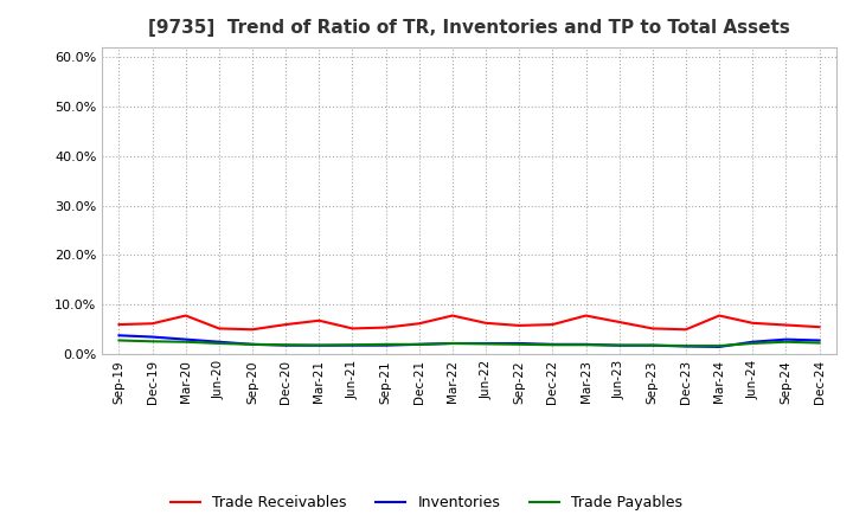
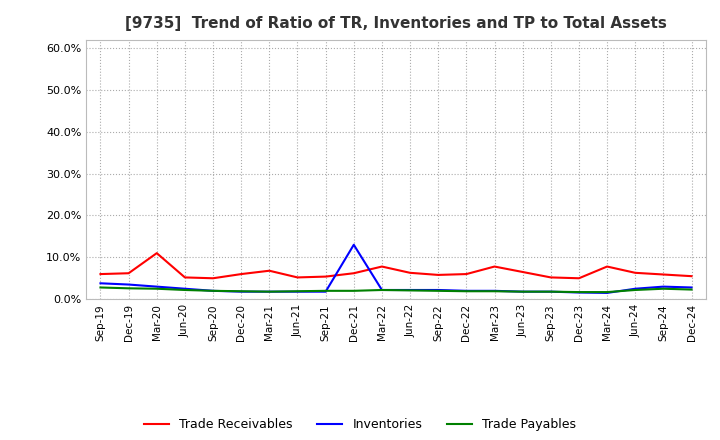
Trade Receivables/Mar-20: 7.8% -> 11.0%
Inventories/Dec-21: 2.0% -> 13.0%
